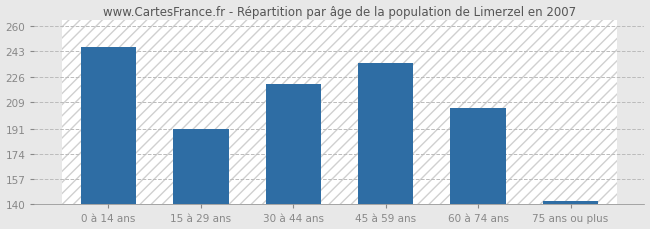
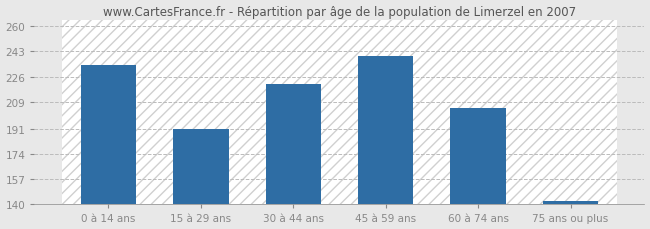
0 à 14 ans: 246 -> 234
45 à 59 ans: 235 -> 240
